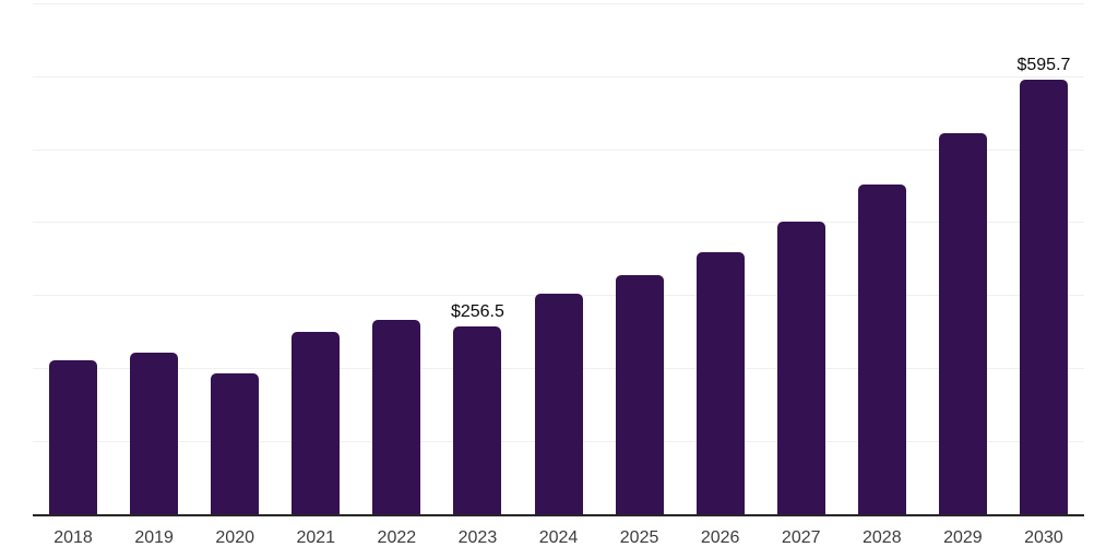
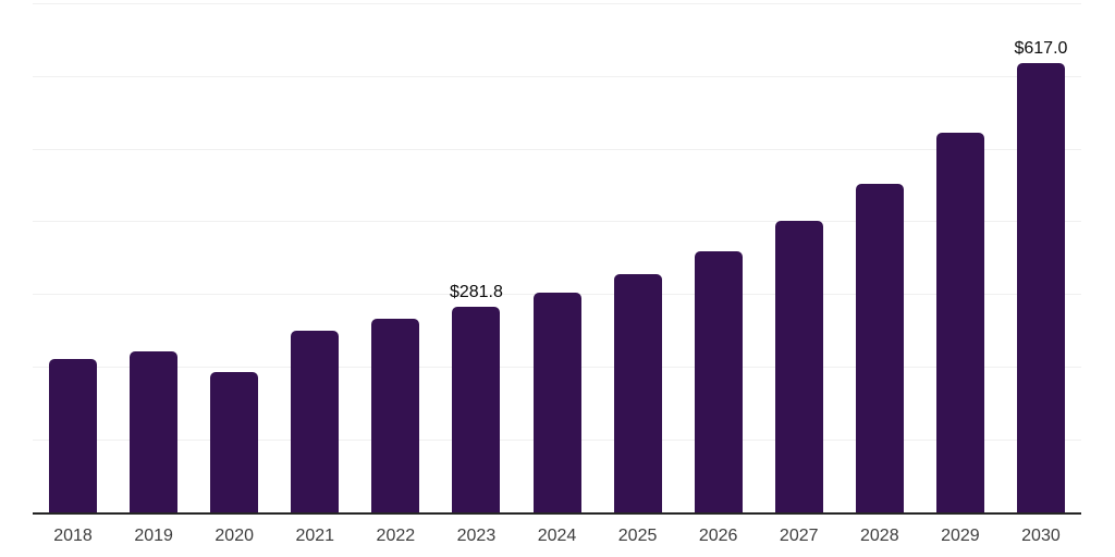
2023: $256.5 -> $281.8
2030: $595.7 -> $617.0
